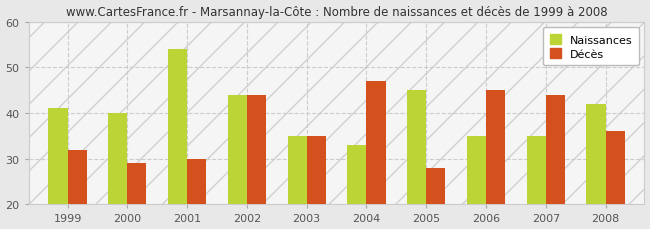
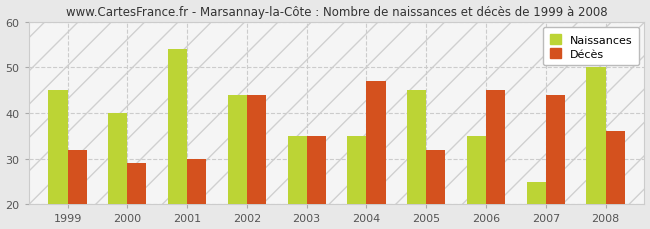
Naissances/1999: 41 -> 45
Naissances/2004: 33 -> 35
Décès/2005: 28 -> 32
Naissances/2007: 35 -> 25
Naissances/2008: 42 -> 50
